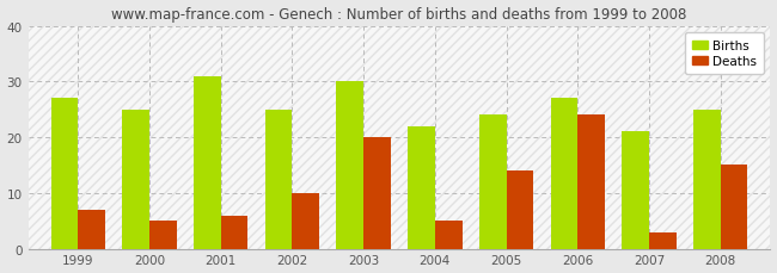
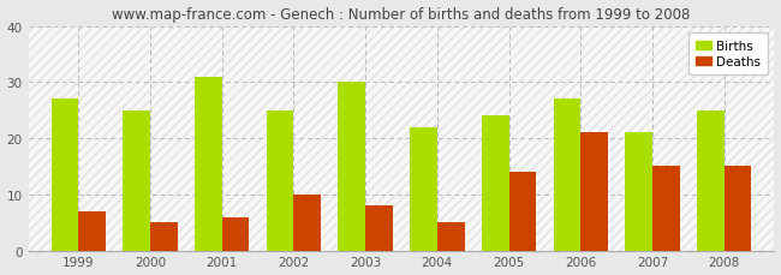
Deaths/2003: 20 -> 8
Deaths/2006: 24 -> 21
Deaths/2007: 3 -> 15
